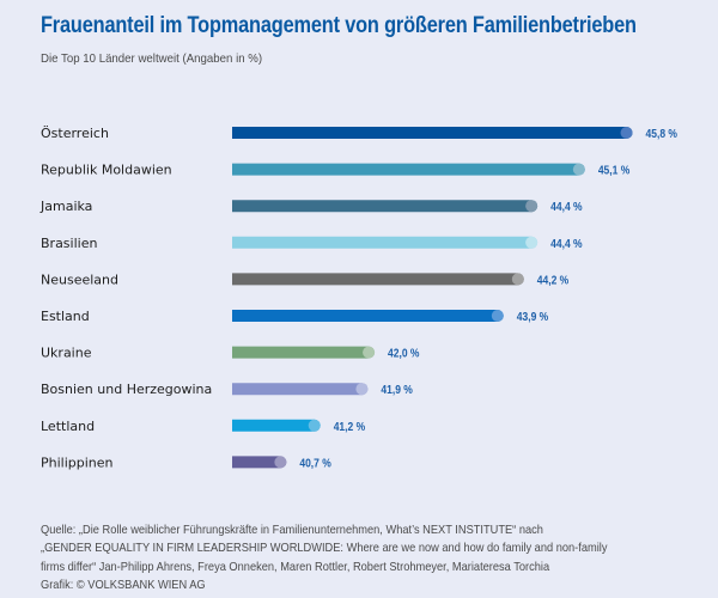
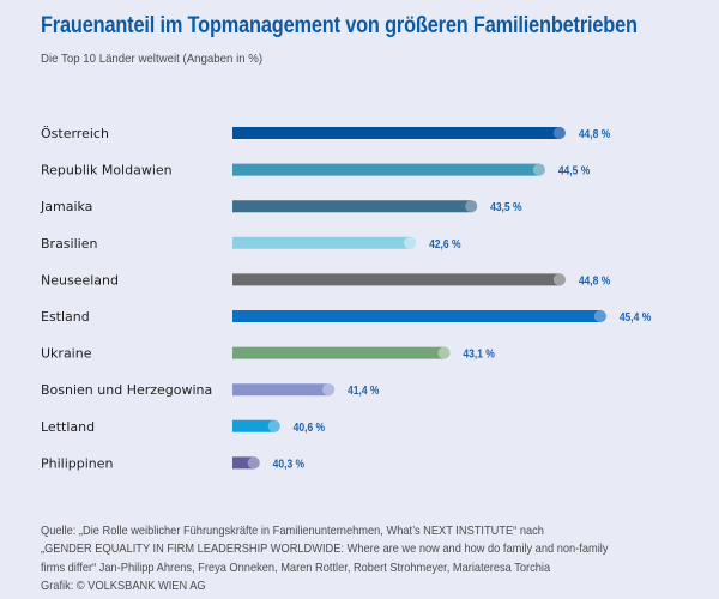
Österreich: 45,8 -> 44,8
Republik Moldawien: 45,1 -> 44,5
Jamaika: 44,4 -> 43,5
Brasilien: 44,4 -> 42,6
Neuseeland: 44,2 -> 44,8
Estland: 43,9 -> 45,4
Ukraine: 42,0 -> 43,1
Bosnien und Herzegowina: 41,9 -> 41,4
Lettland: 41,2 -> 40,6
Philippinen: 40,7 -> 40,3
